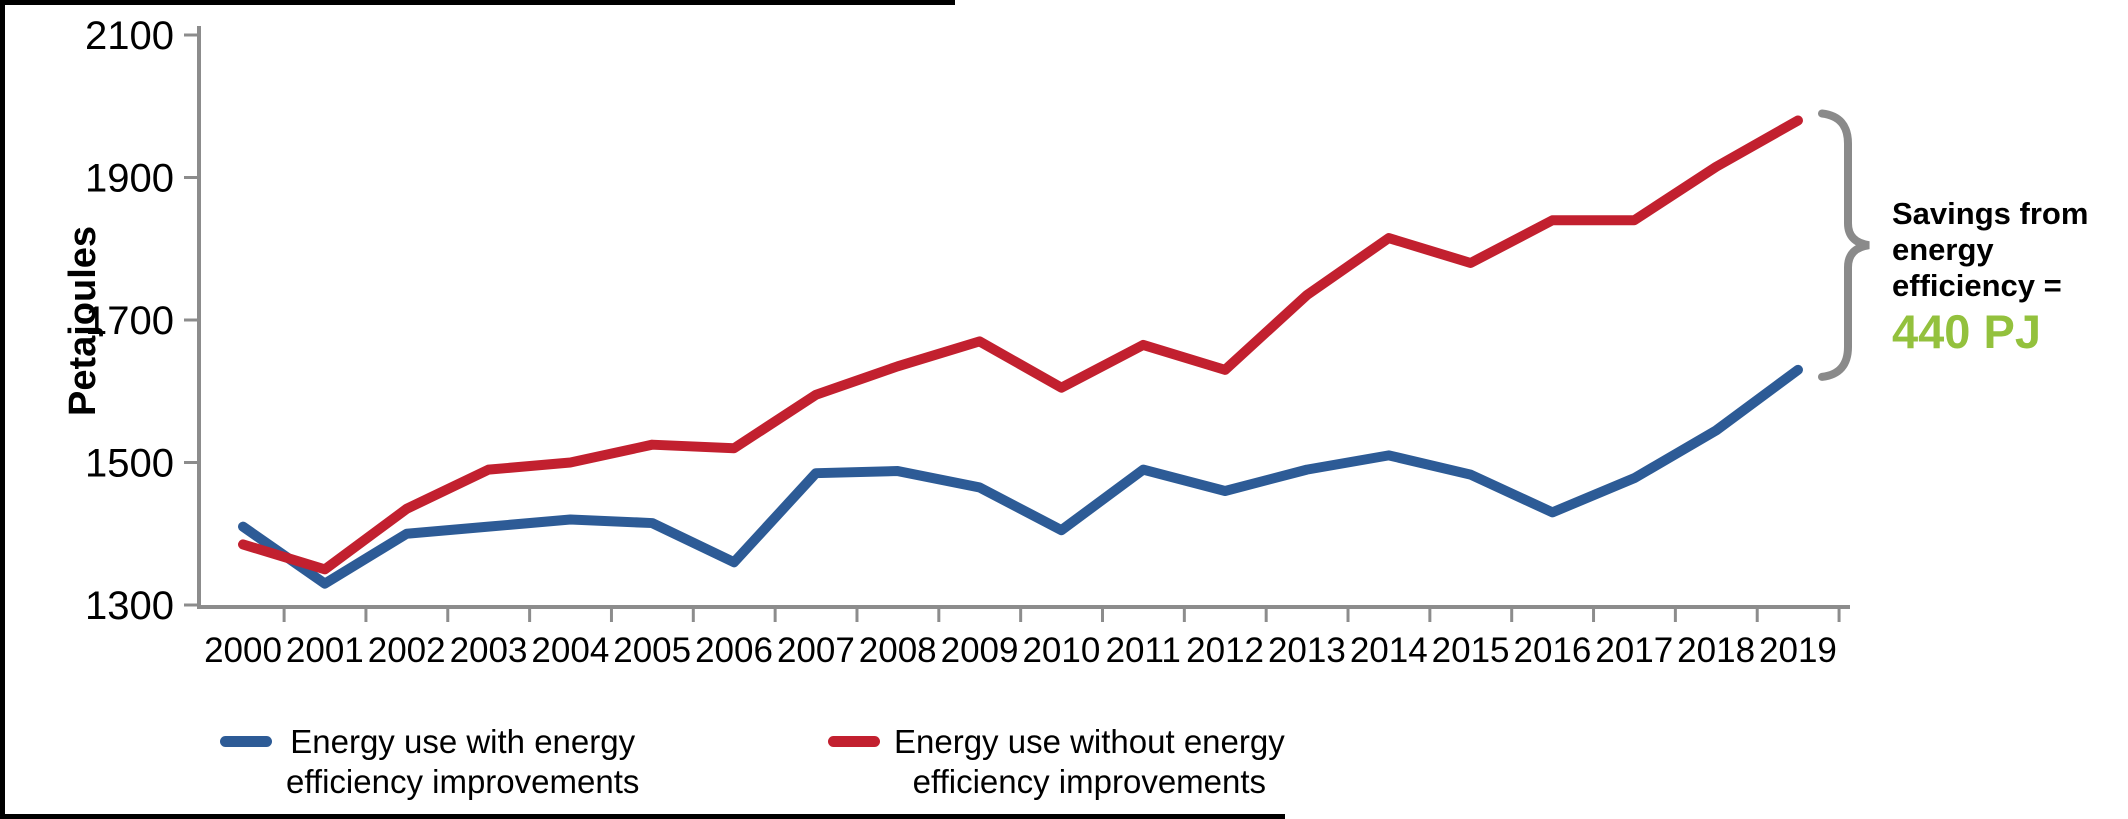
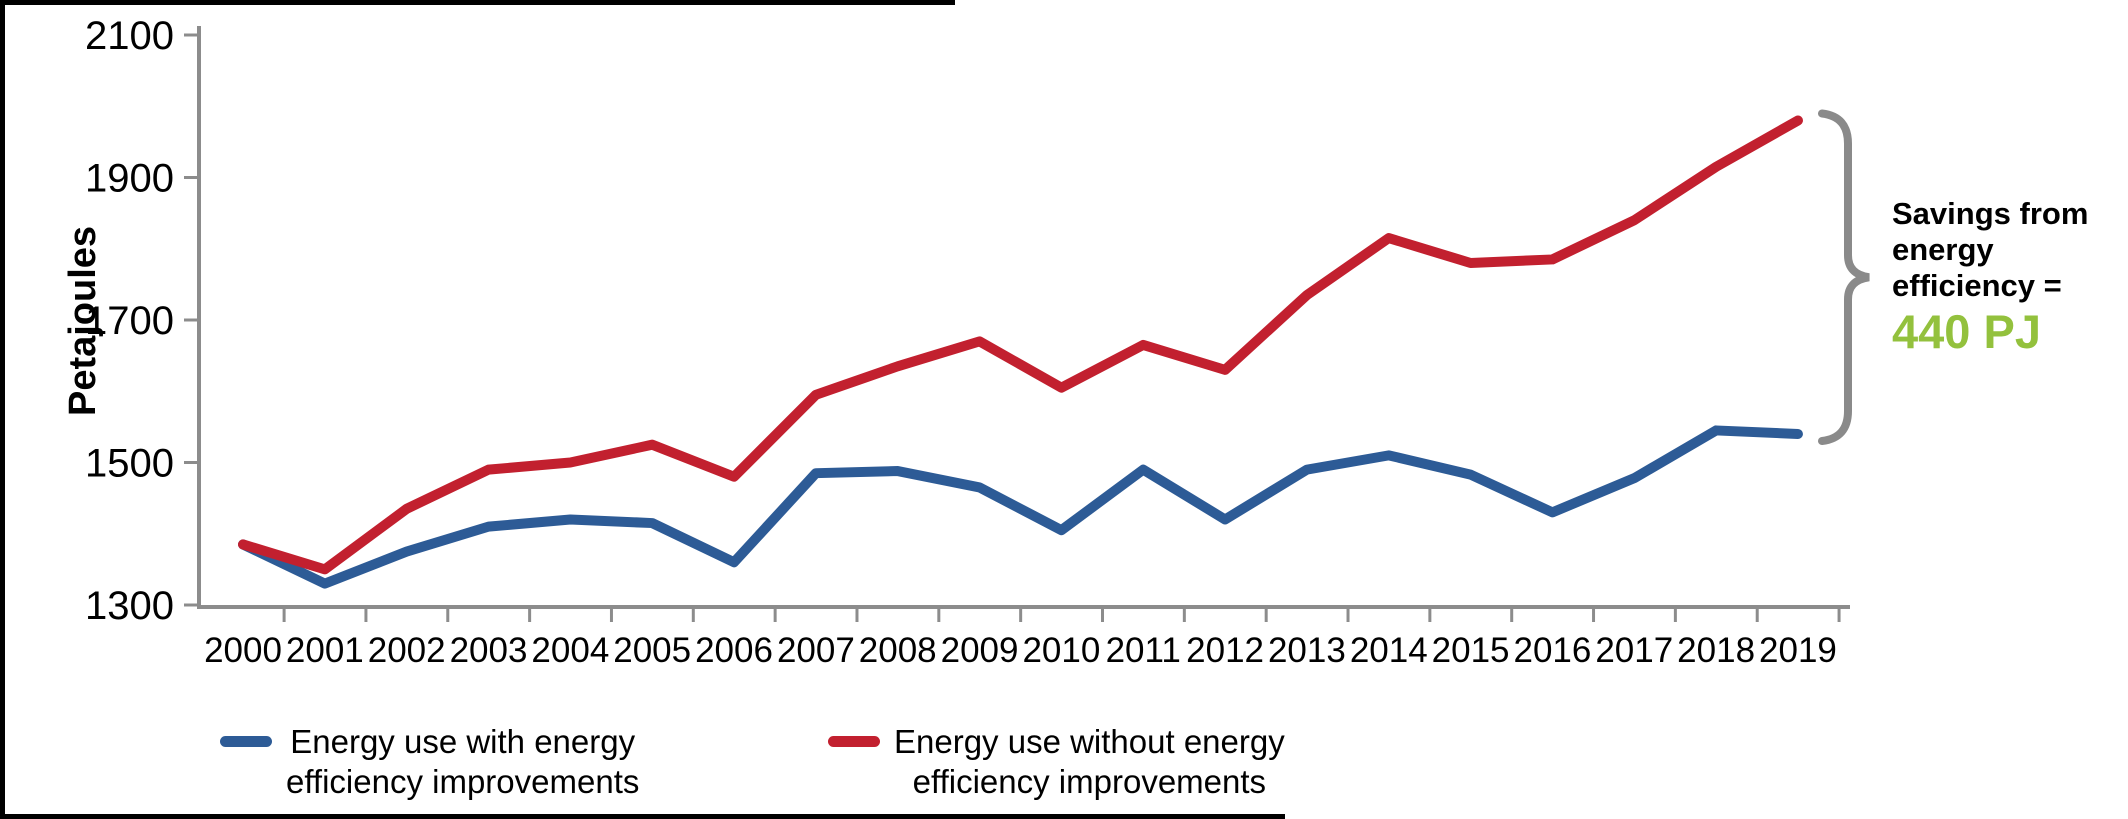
Energy use with energy efficiency improvements/2000: 1410 -> 1380
Energy use with energy efficiency improvements/2002: 1400 -> 1380
Energy use without energy efficiency improvements/2006: 1520 -> 1480
Energy use with energy efficiency improvements/2012: 1460 -> 1420
Energy use without energy efficiency improvements/2016: 1840 -> 1780
Energy use with energy efficiency improvements/2019: 1630 -> 1540
